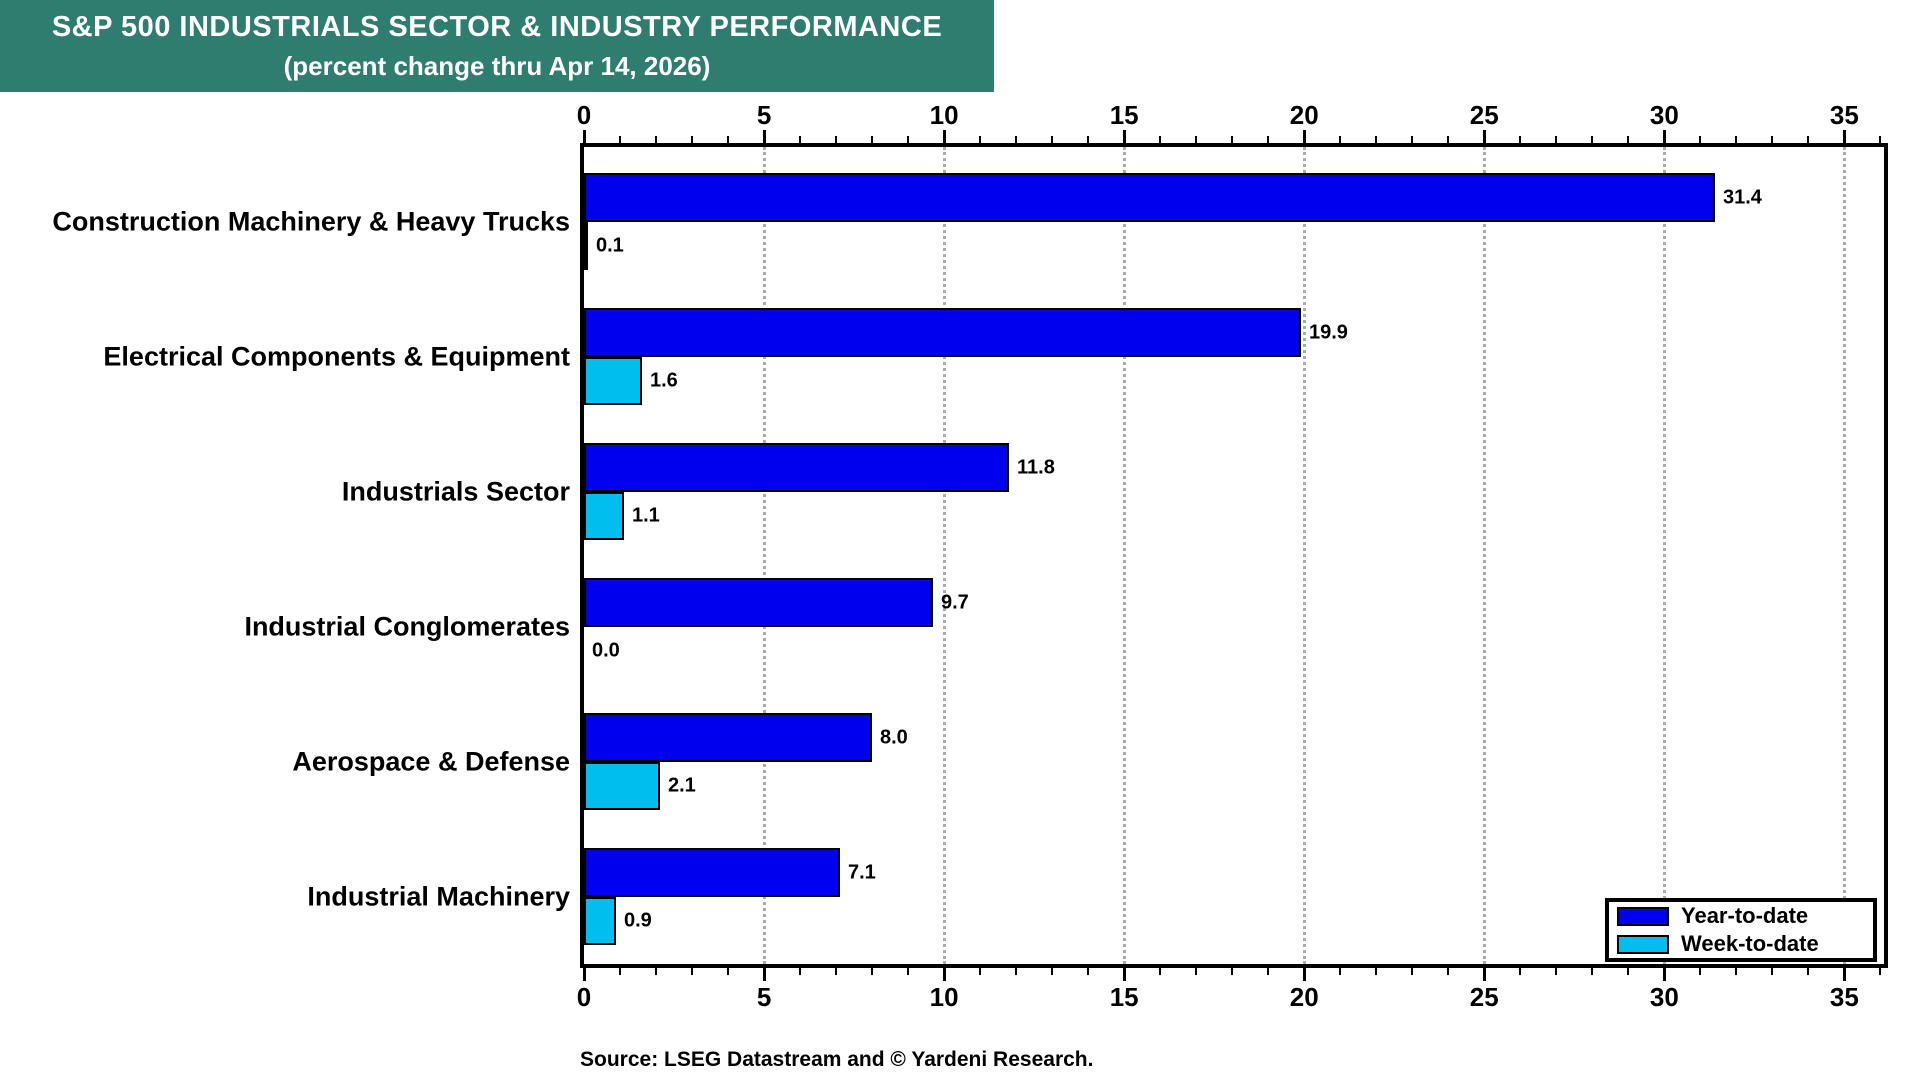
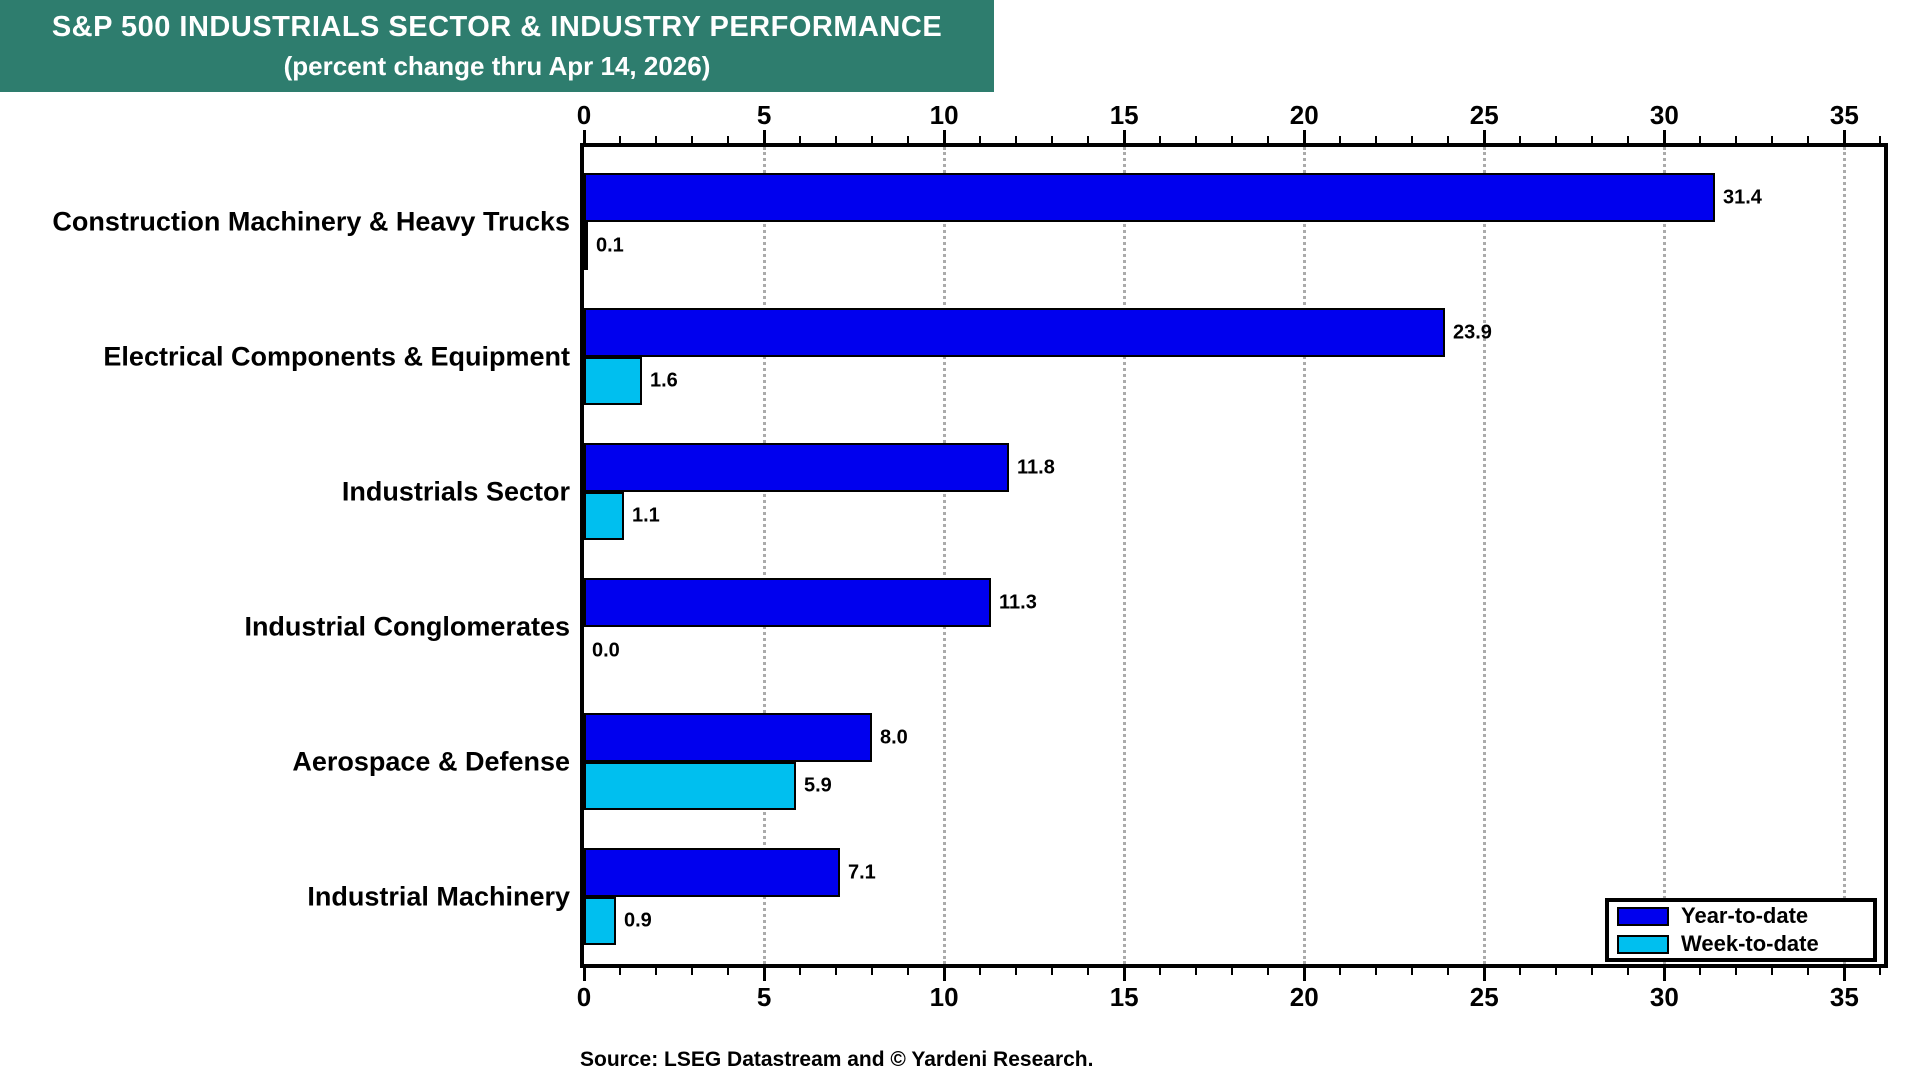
Year-to-date/Electrical Components & Equipment: 19.9 -> 23.9
Year-to-date/Industrial Conglomerates: 9.7 -> 11.3
Week-to-date/Aerospace & Defense: 2.1 -> 5.9
